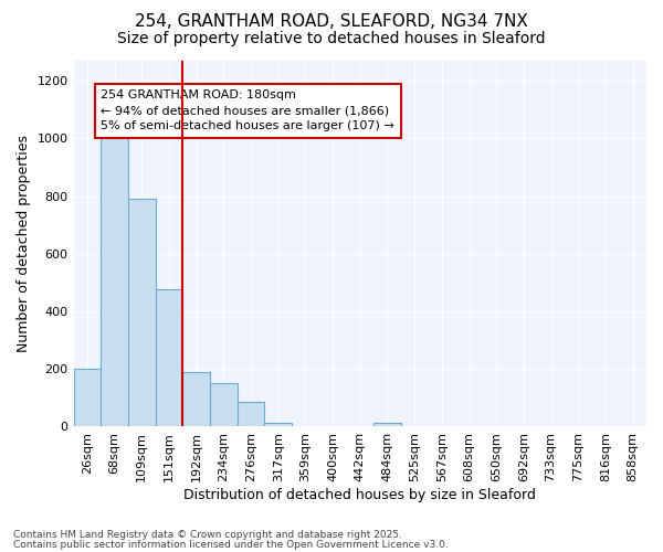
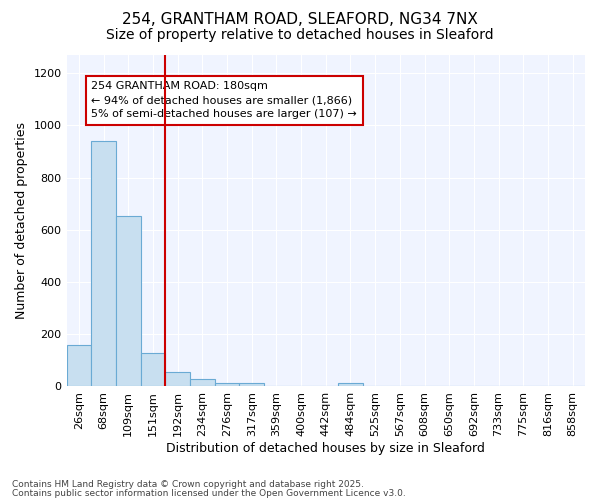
26sqm: 200 -> 160
68sqm: 1010 -> 940
109sqm: 790 -> 655
151sqm: 475 -> 130
192sqm: 190 -> 55
234sqm: 150 -> 27
276sqm: 85 -> 12
